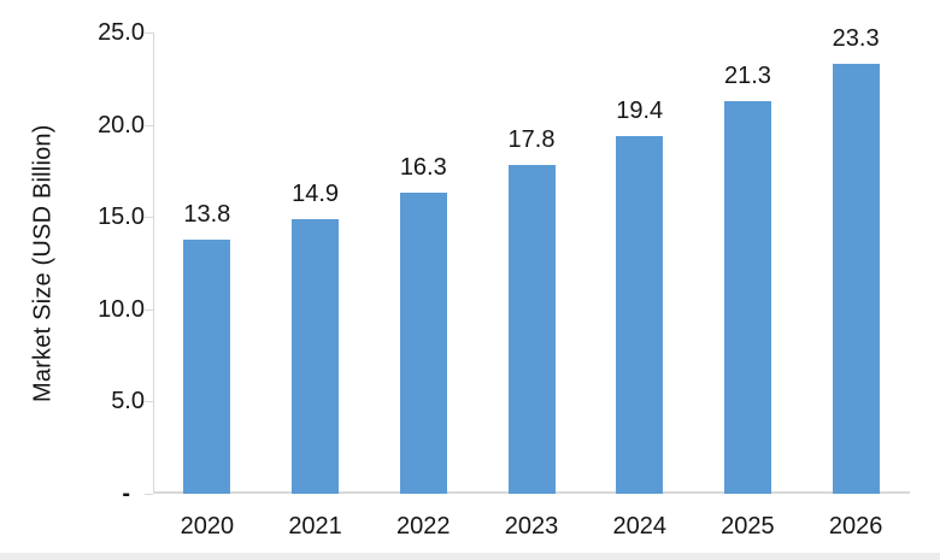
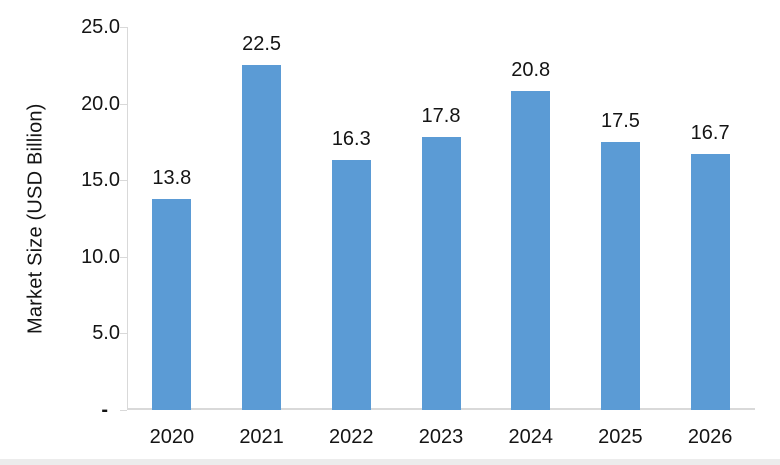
2021: 14.9 -> 22.5
2024: 19.4 -> 20.8
2025: 21.3 -> 17.5
2026: 23.3 -> 16.7
